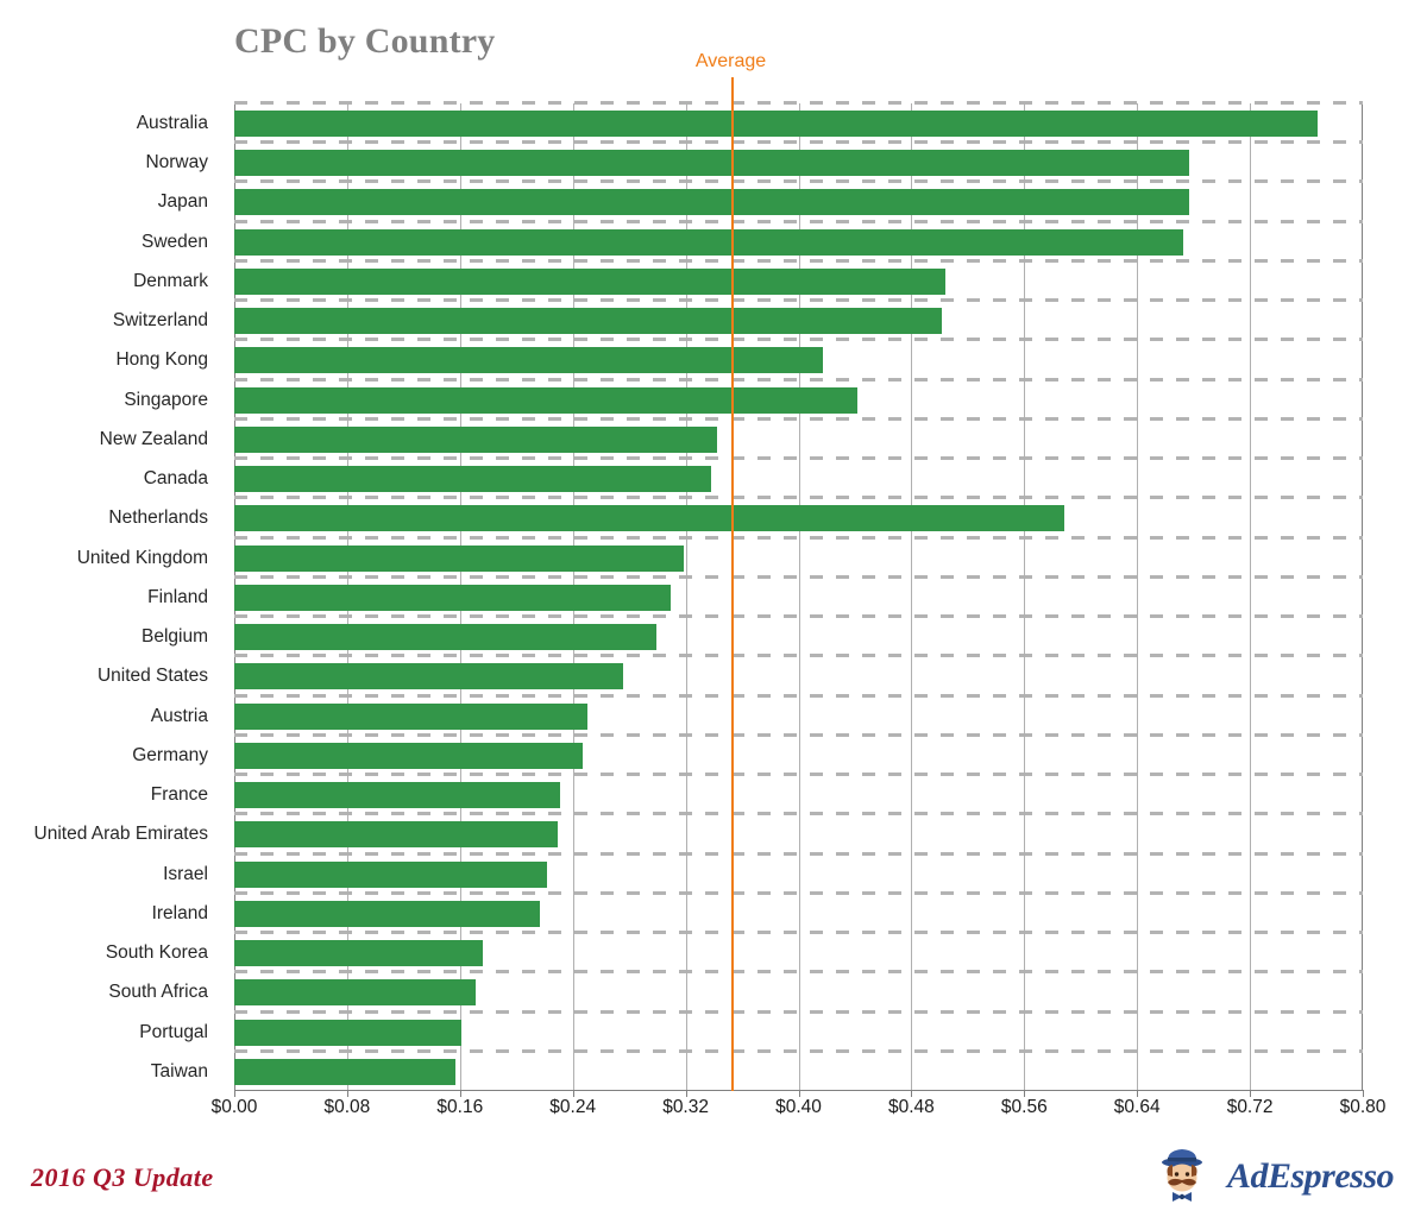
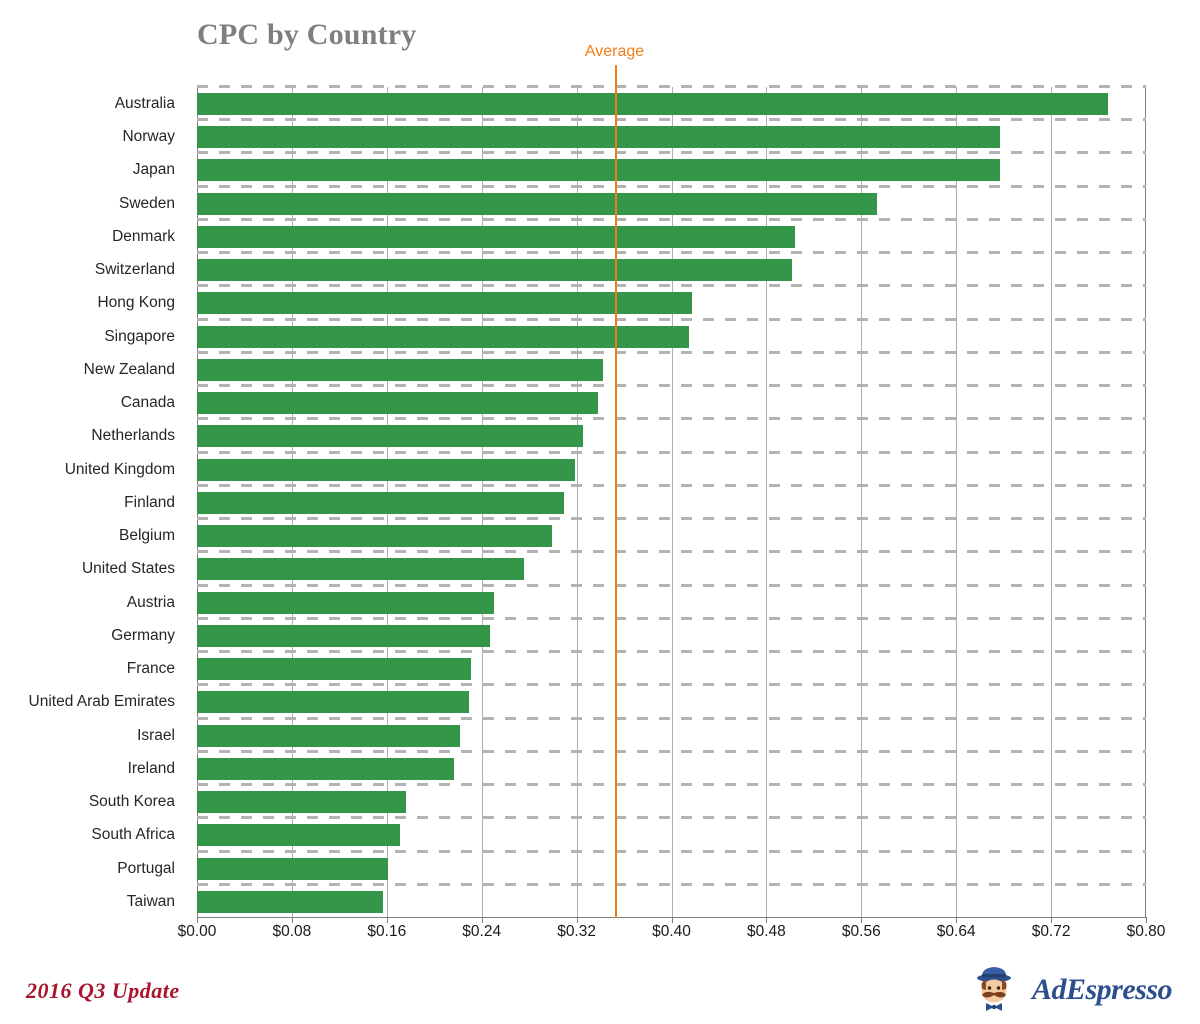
Sweden: $0.673 -> $0.573
Singapore: $0.442 -> $0.415
Netherlands: $0.588 -> $0.325
